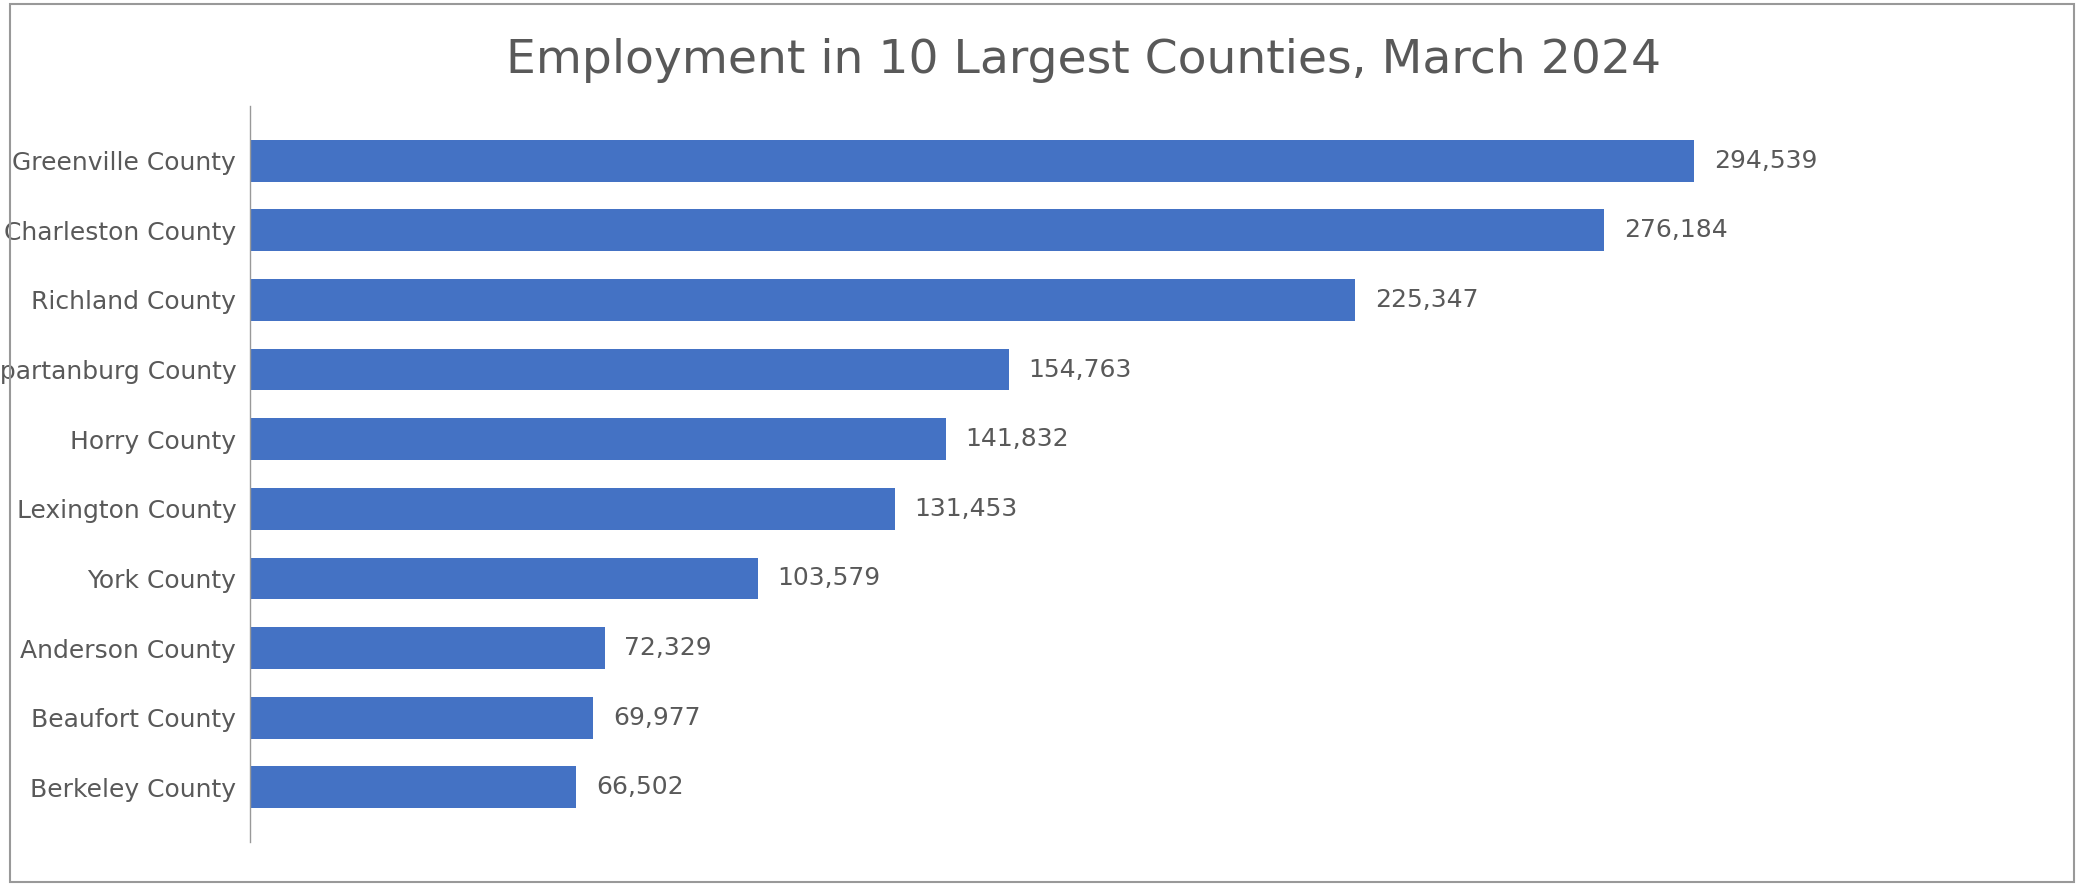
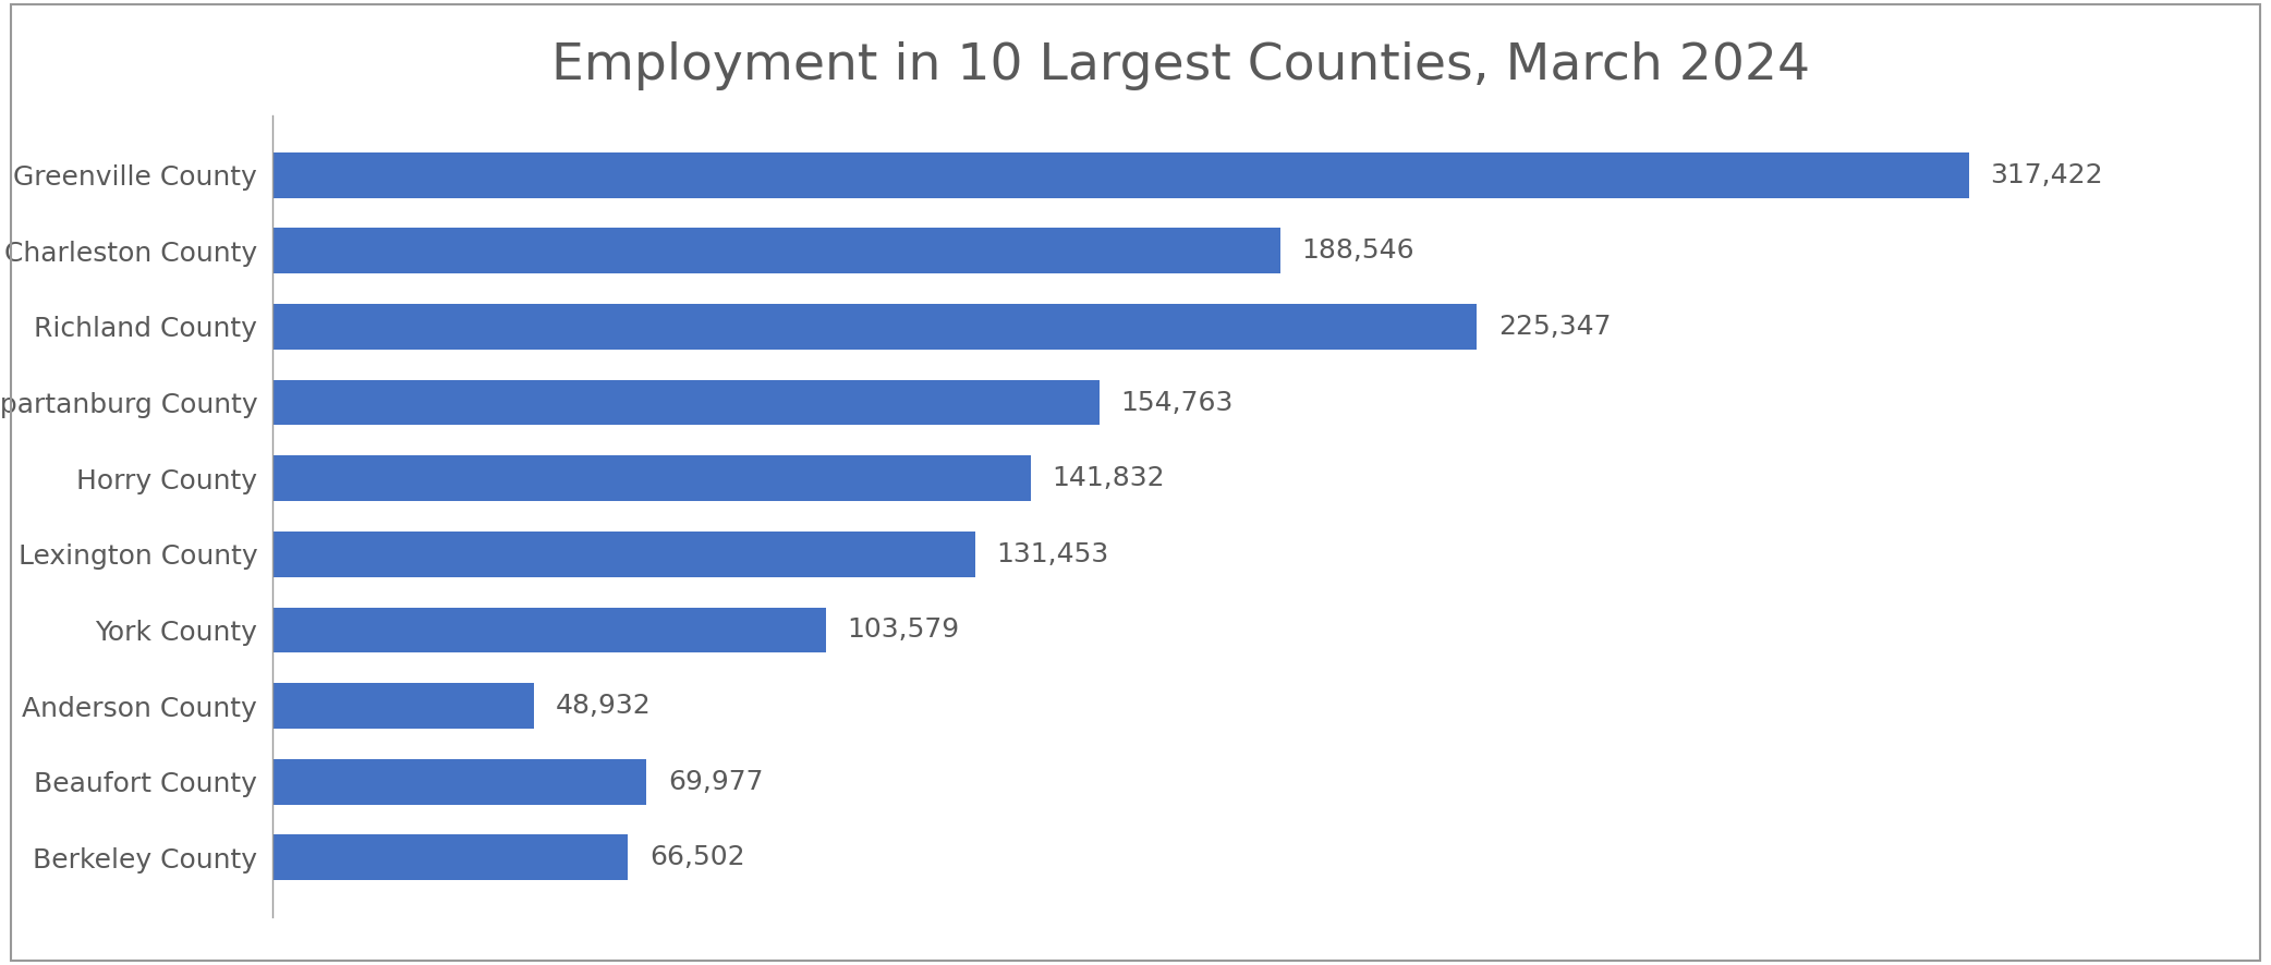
Greenville County: 294,539 -> 317,422
Charleston County: 276,184 -> 188,546
Anderson County: 72,329 -> 48,932
